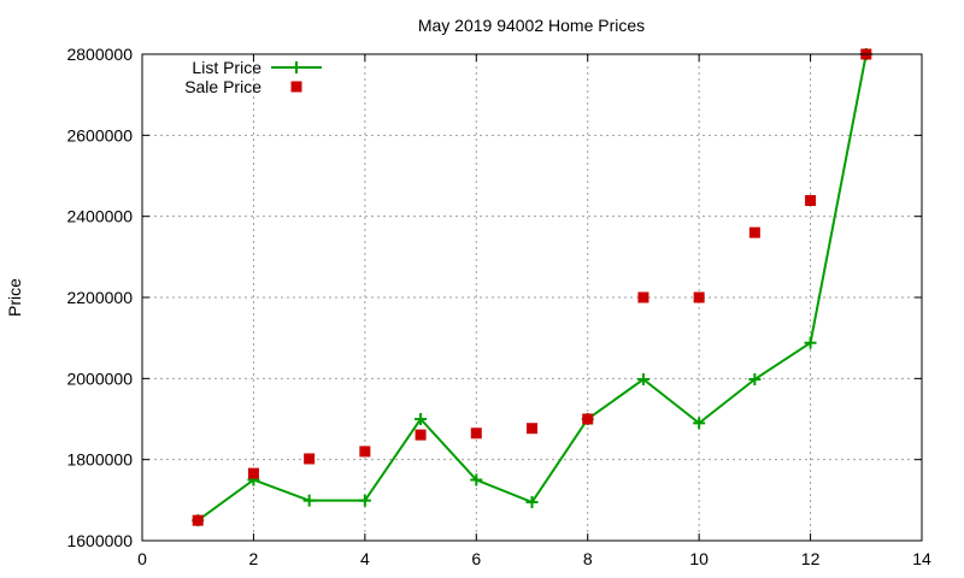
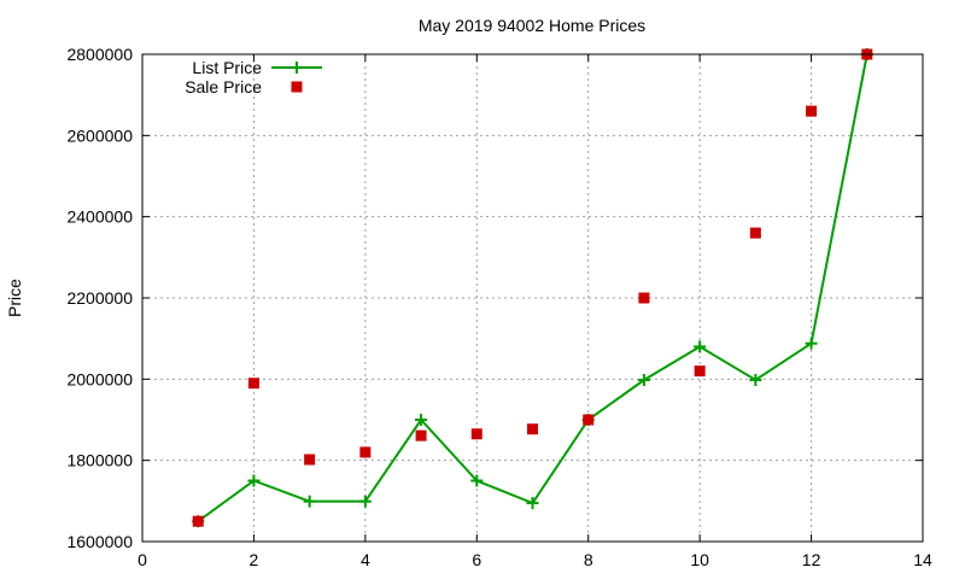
Sale Price/2: 1770000 -> 1990000
List Price/10: 1890000 -> 2080000
Sale Price/10: 2200000 -> 2020000
Sale Price/12: 2440000 -> 2660000
